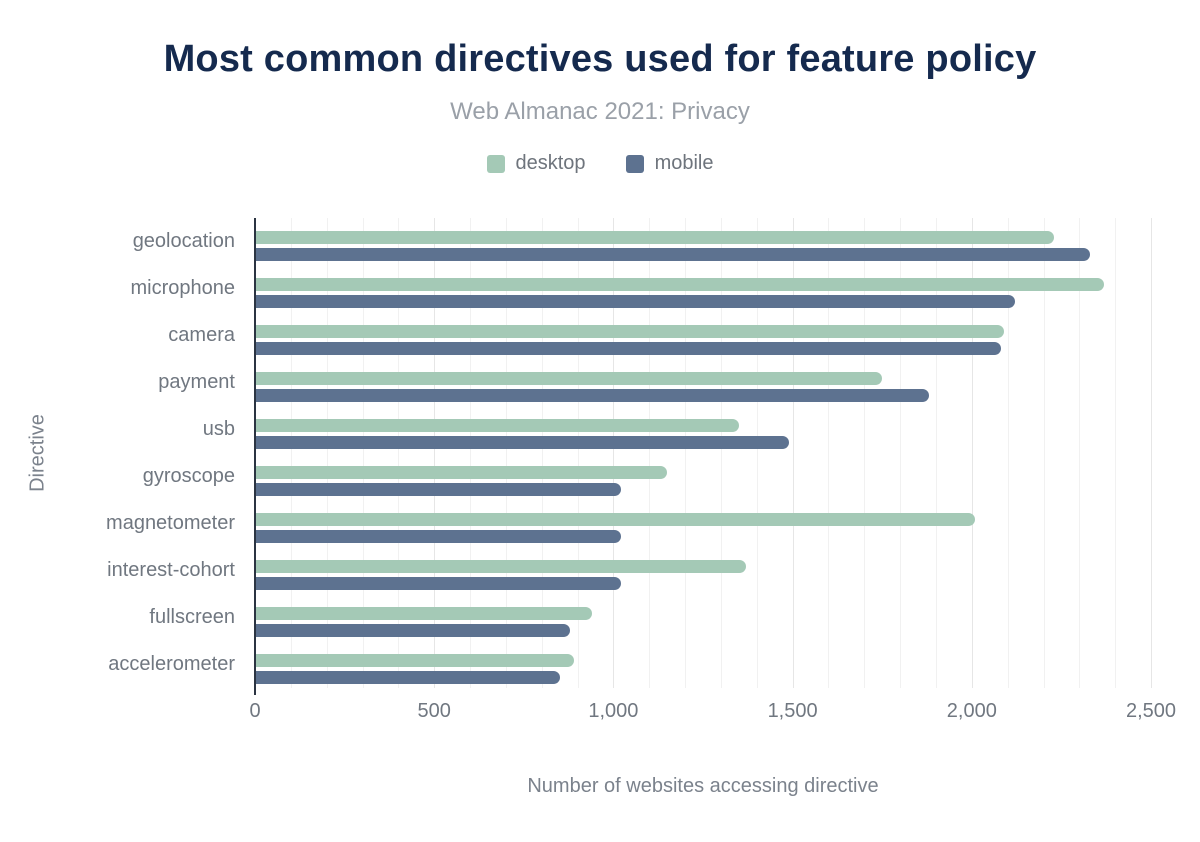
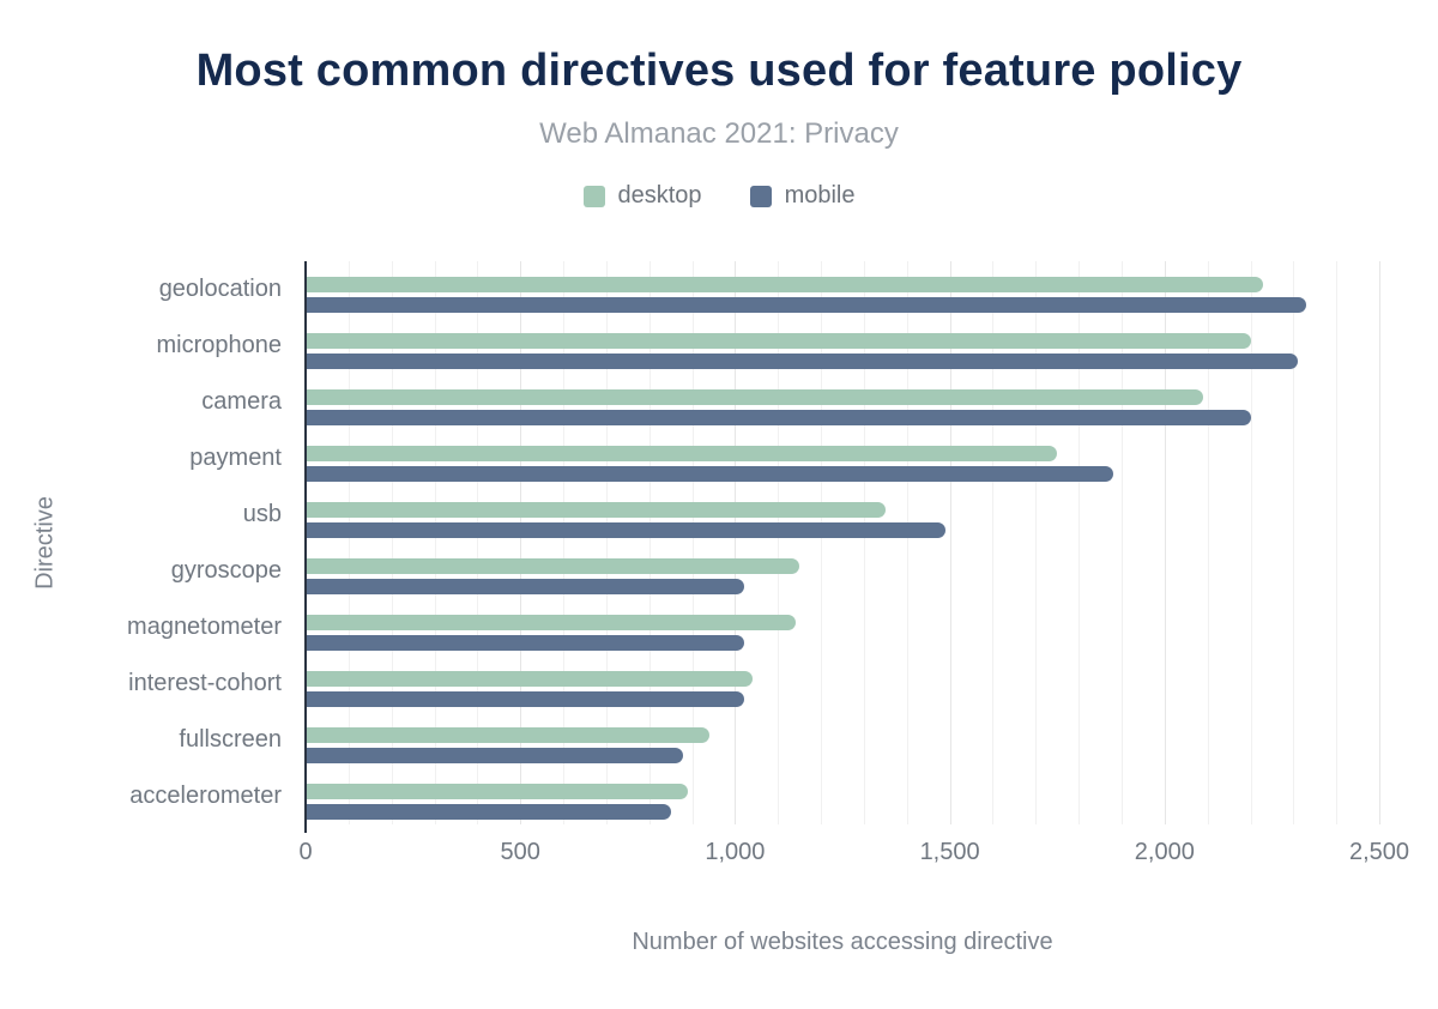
desktop/microphone: 2370 -> 2200
mobile/microphone: 2120 -> 2310
mobile/camera: 2080 -> 2200
desktop/magnetometer: 2010 -> 1140
desktop/interest-cohort: 1370 -> 1040
